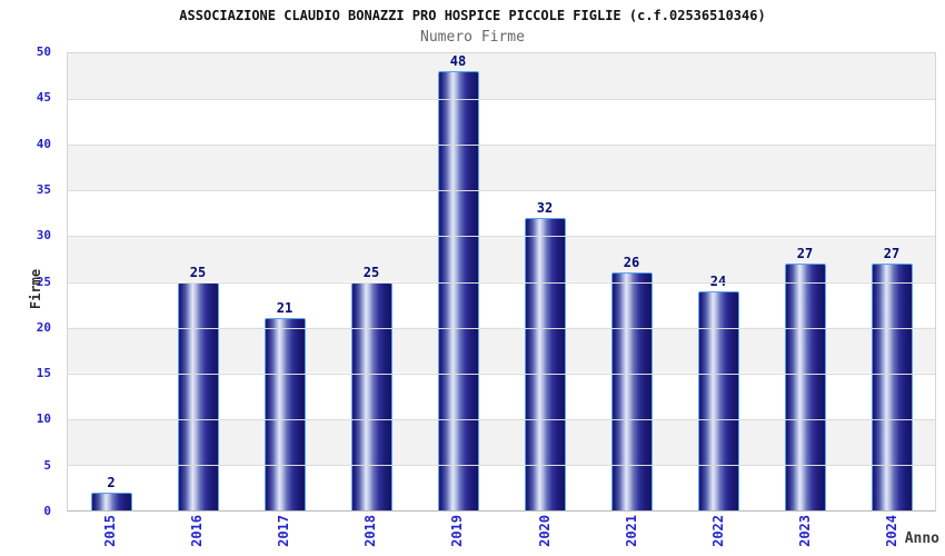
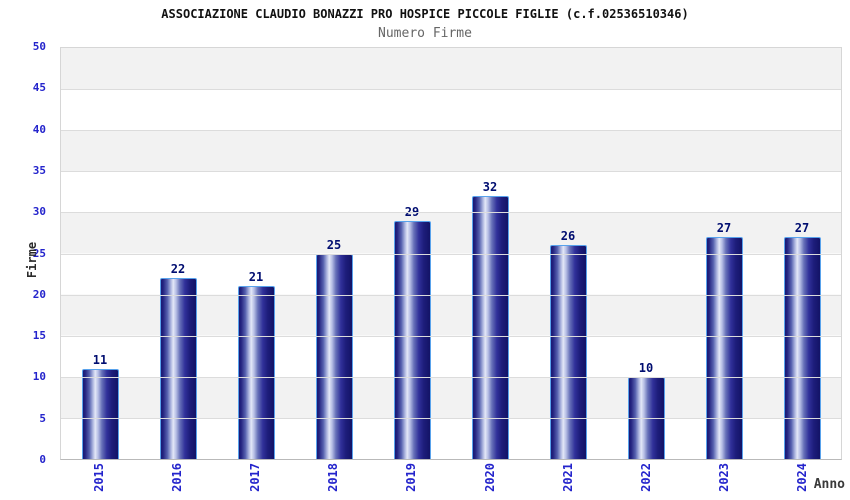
2015: 2 -> 11
2016: 25 -> 22
2019: 48 -> 29
2022: 24 -> 10
